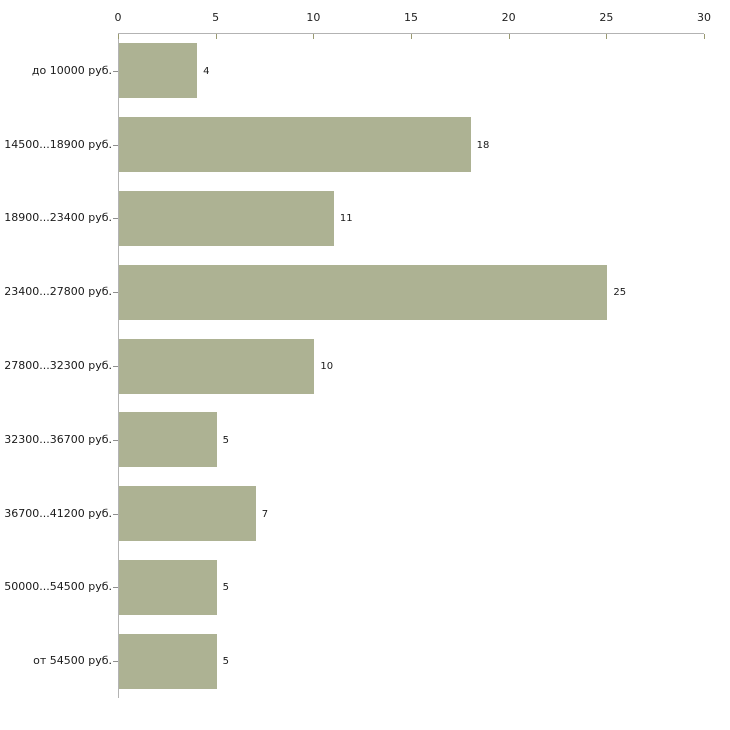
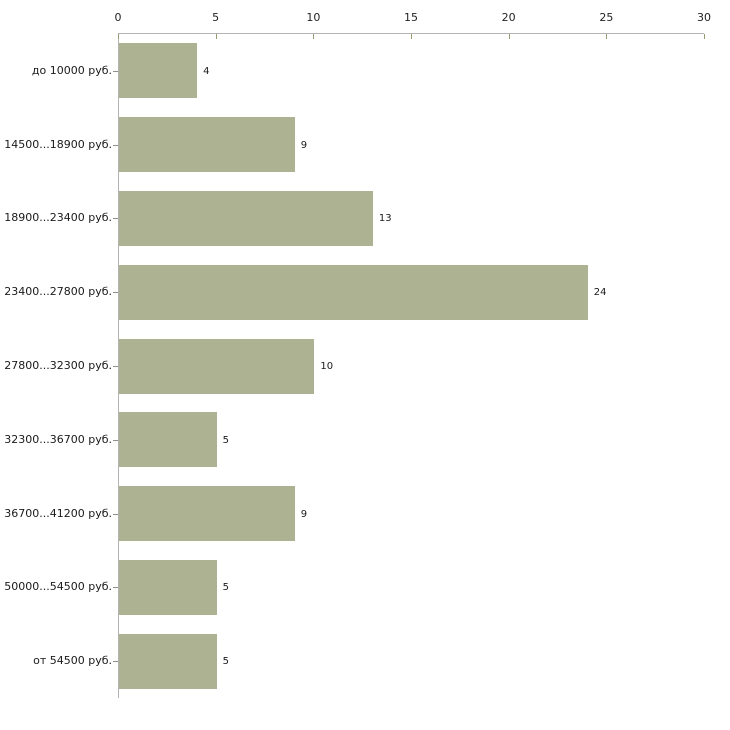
14500...18900 руб.: 18 -> 9
18900...23400 руб.: 11 -> 13
23400...27800 руб.: 25 -> 24
36700...41200 руб.: 7 -> 9
